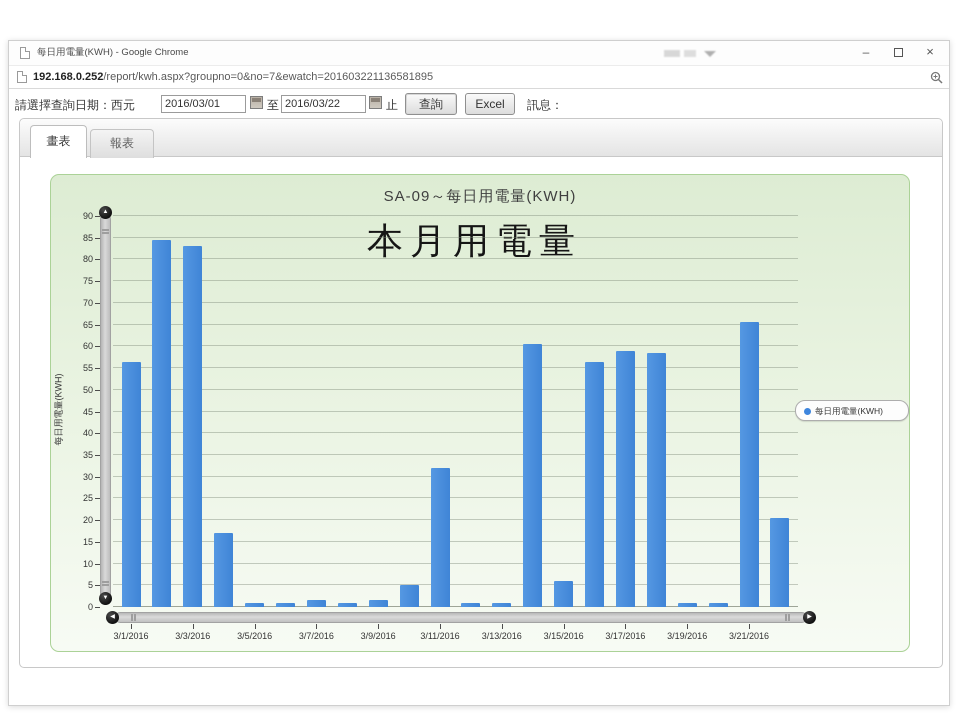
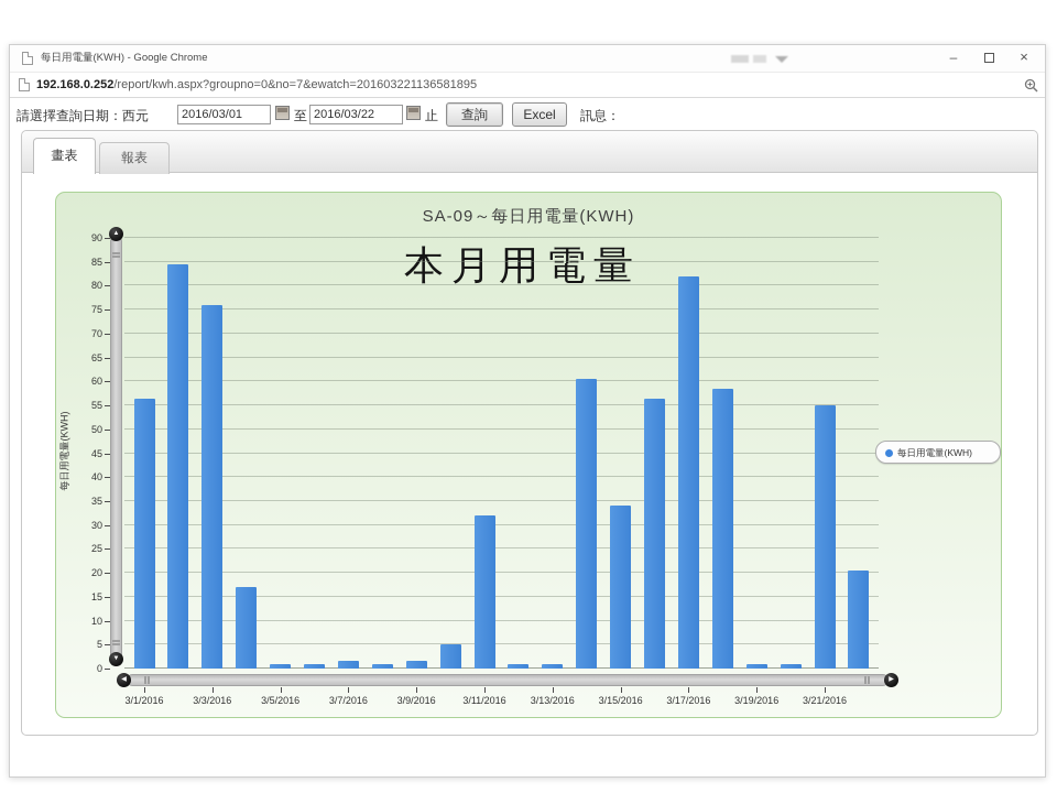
3/3/2016: 83 -> 76
3/15/2016: 6 -> 34
3/17/2016: 59 -> 82
3/21/2016: 66 -> 55
